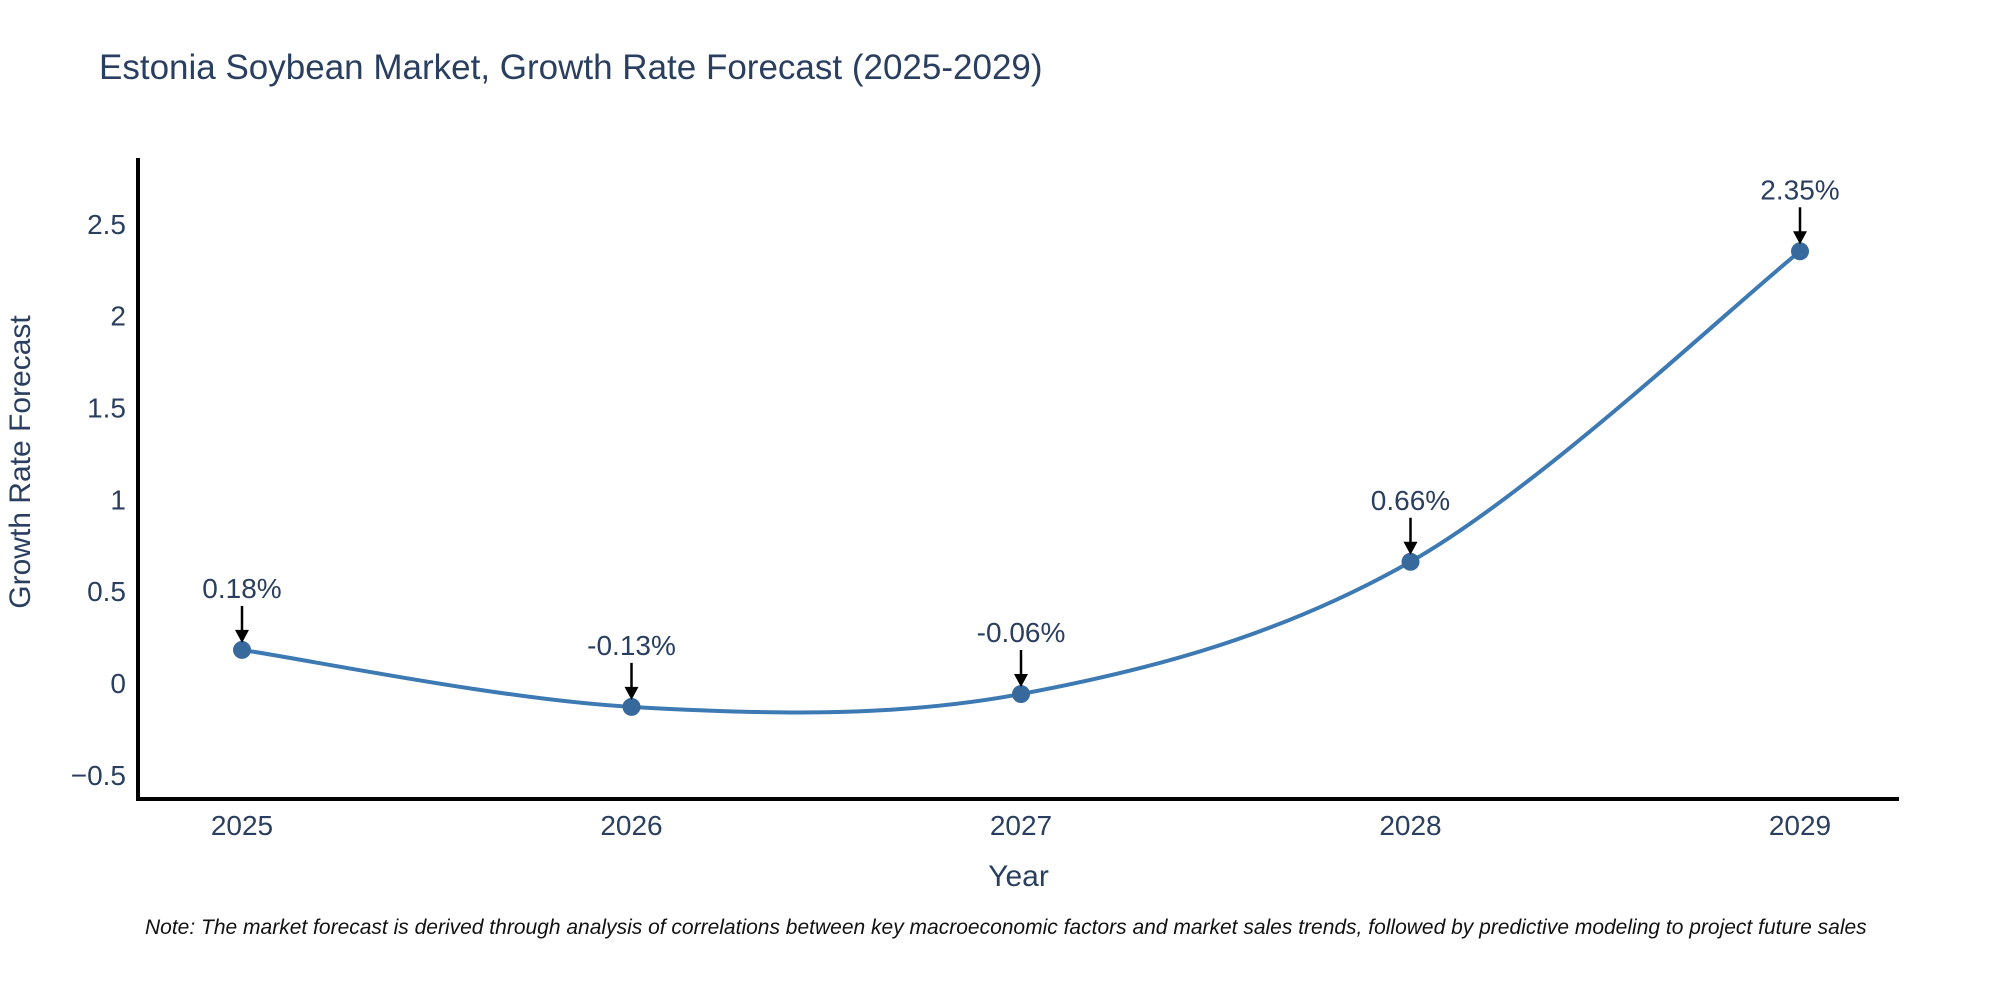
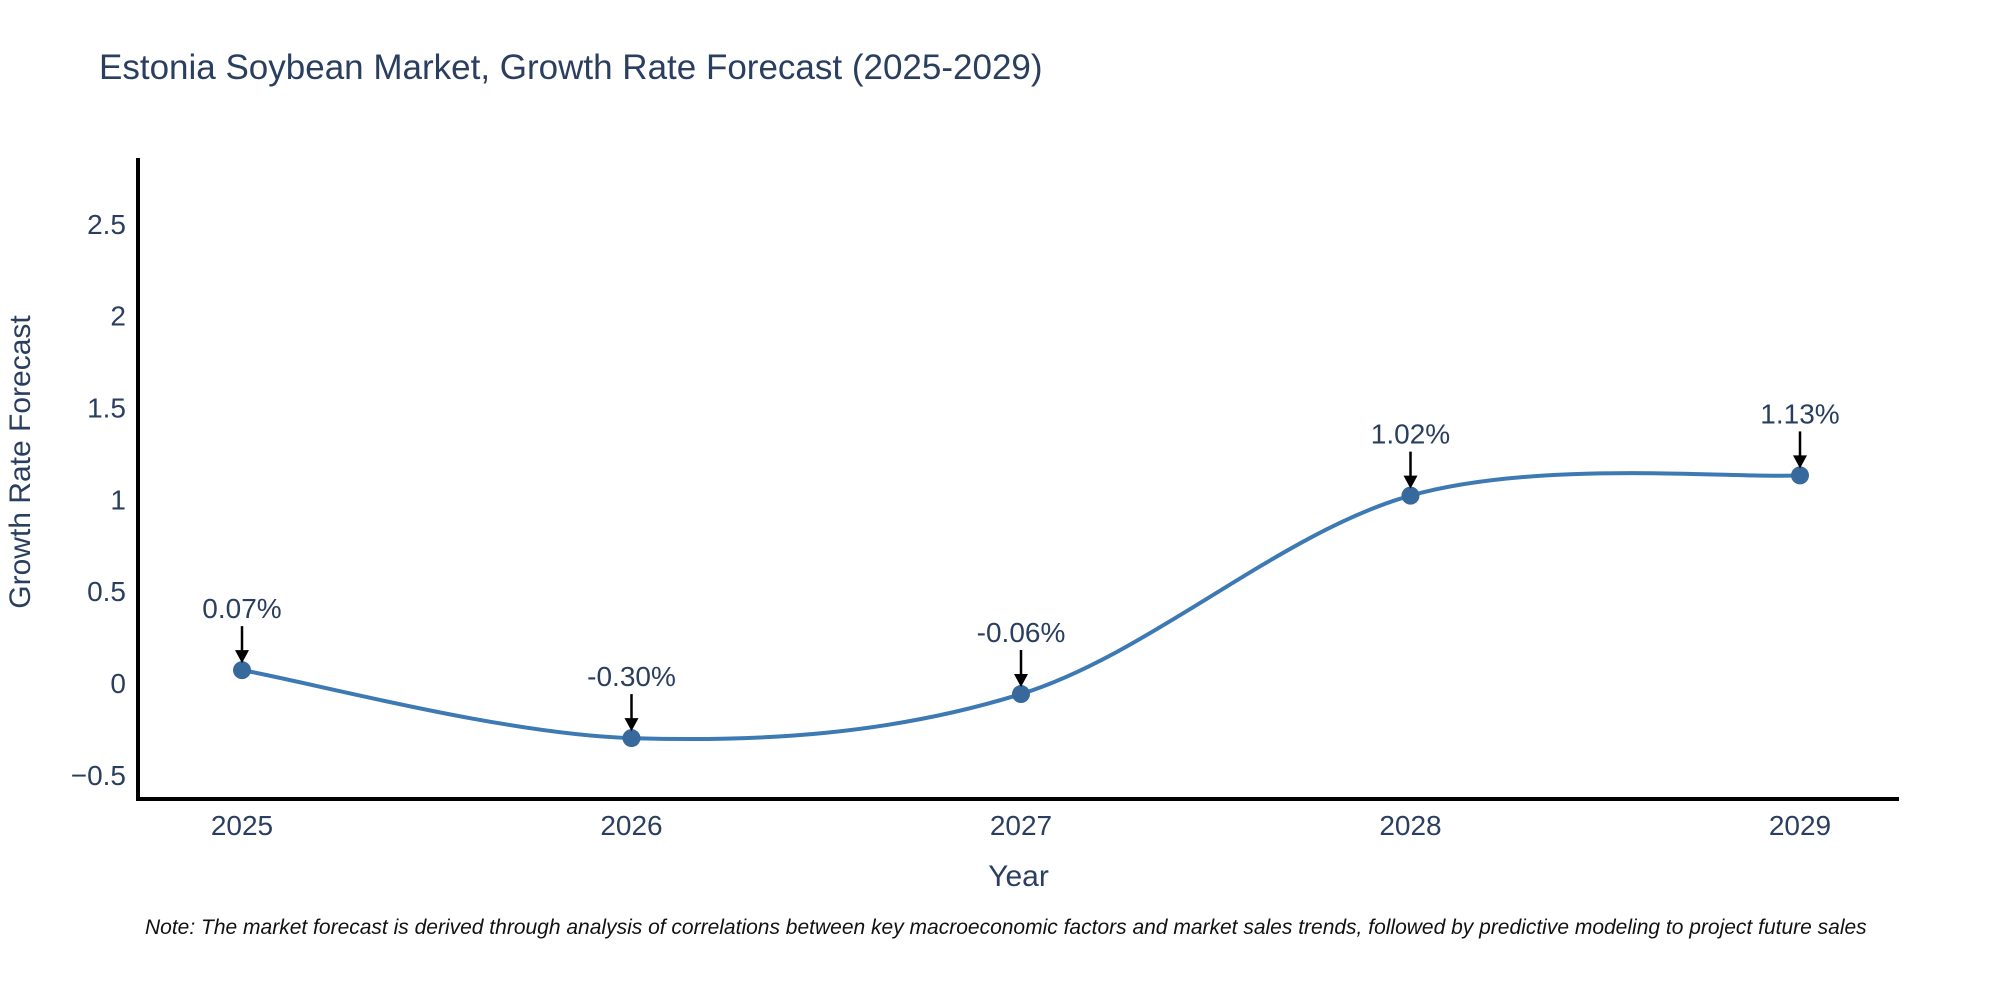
2025: 0.18% -> 0.07%
2026: -0.13% -> -0.30%
2028: 0.66% -> 1.02%
2029: 2.35% -> 1.13%
